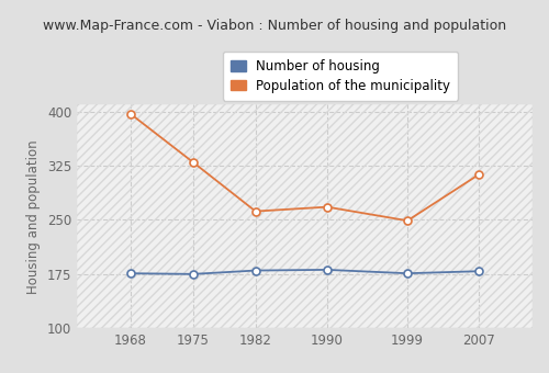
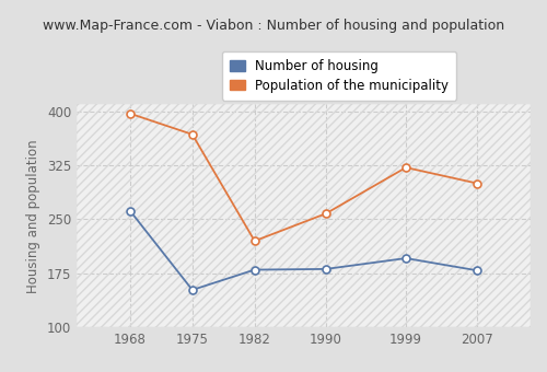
Number of housing/1968: 176 -> 262
Number of housing/1975: 175 -> 152
Population of the municipality/1975: 330 -> 368
Population of the municipality/1982: 262 -> 220
Population of the municipality/1990: 268 -> 258
Number of housing/1999: 176 -> 196
Population of the municipality/1999: 249 -> 322
Population of the municipality/2007: 313 -> 300
